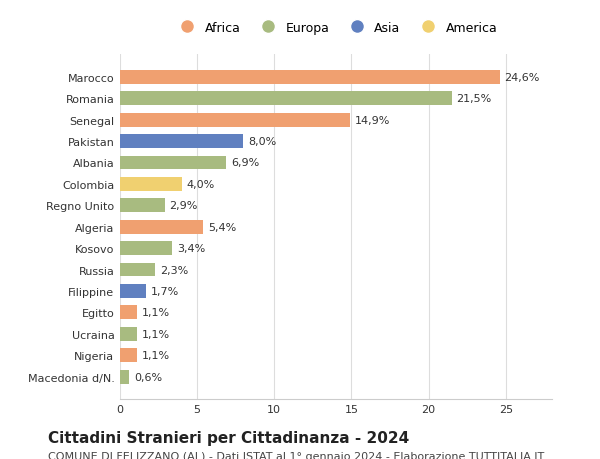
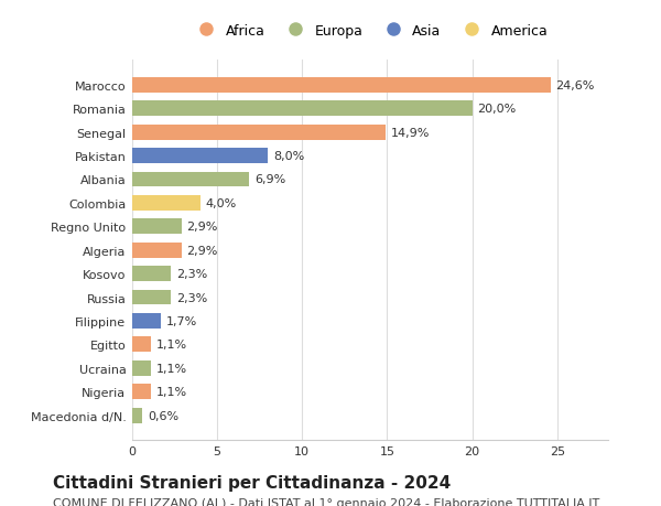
Romania: 21,5% -> 20,0%
Algeria: 5,4% -> 2,9%
Kosovo: 3,4% -> 2,3%
